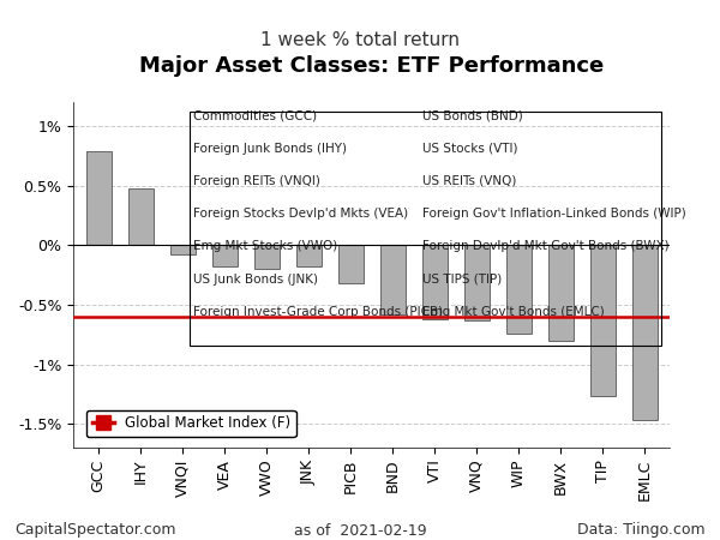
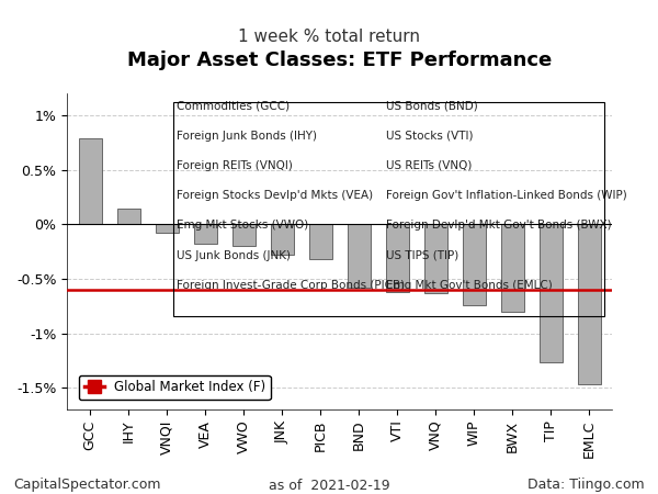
IHY: 0.48% -> 0.15%
JNK: -0.18% -> -0.28%
